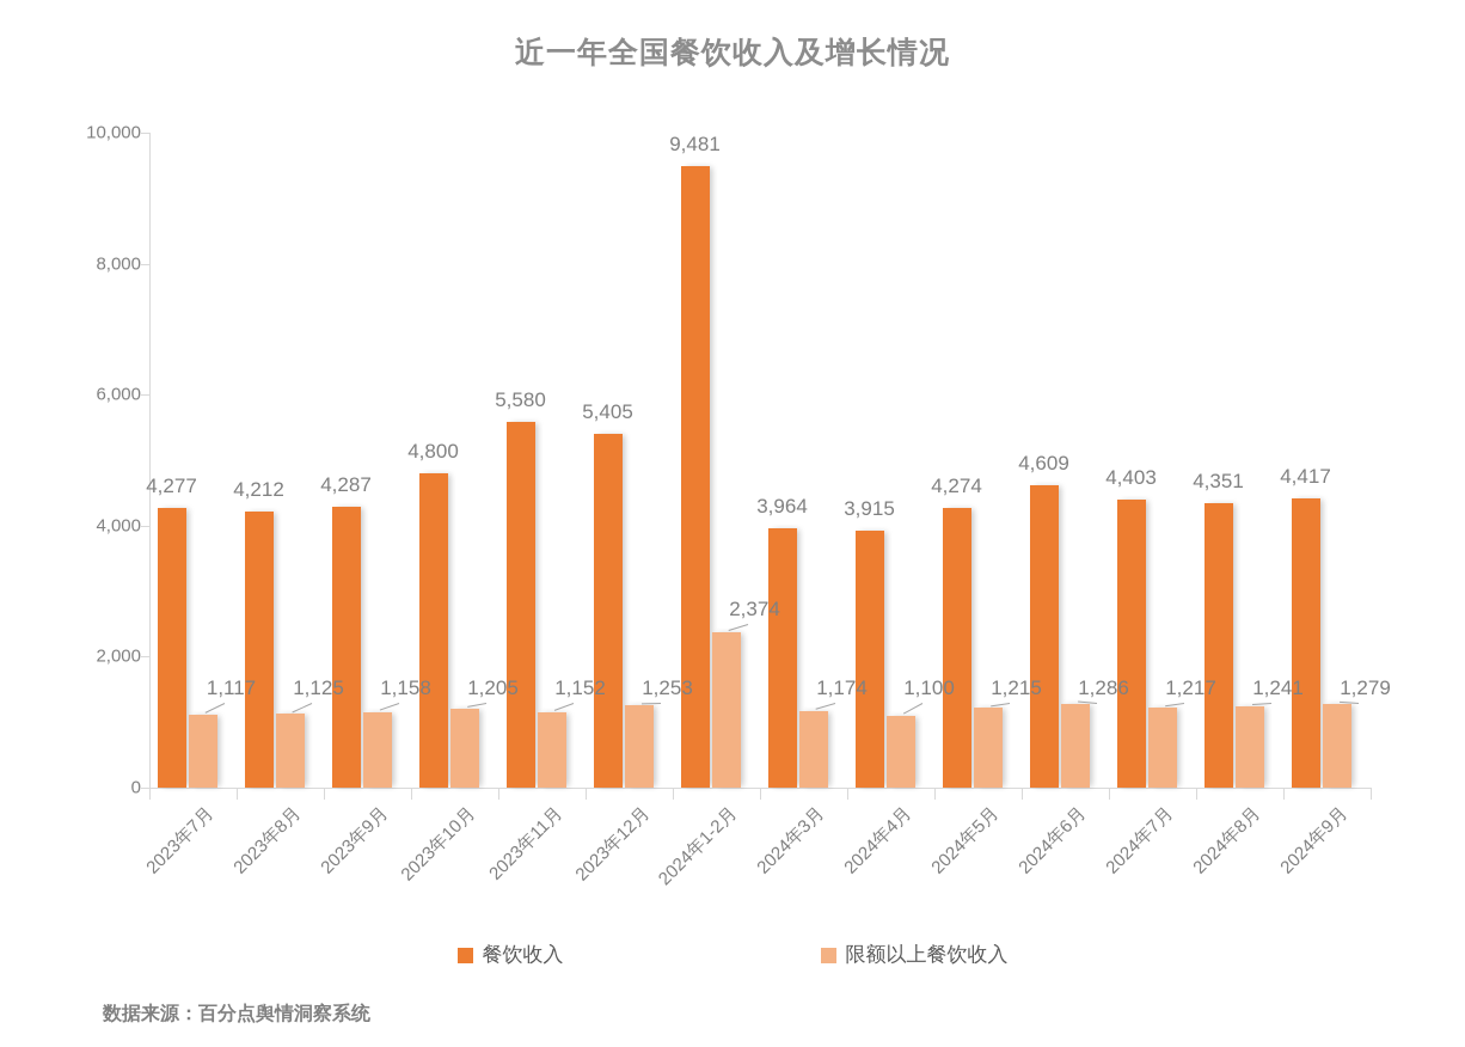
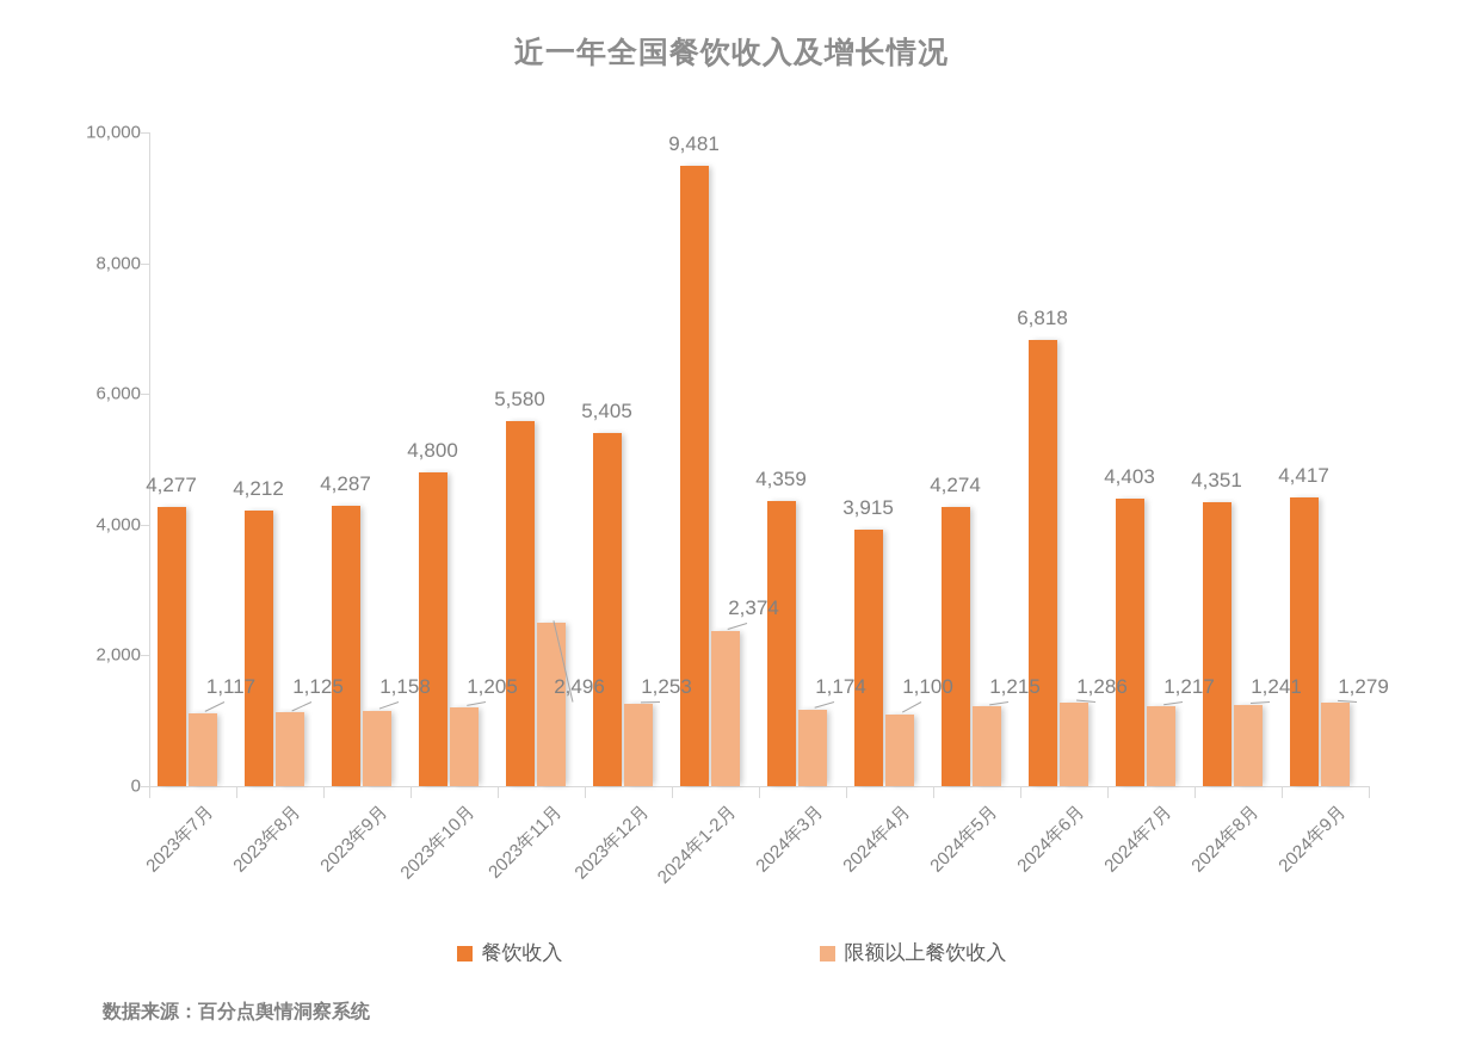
限额以上餐饮收入/2023年11月: 1,152 -> 2,496
餐饮收入/2024年3月: 3,964 -> 4,359
餐饮收入/2024年6月: 4,609 -> 6,818
